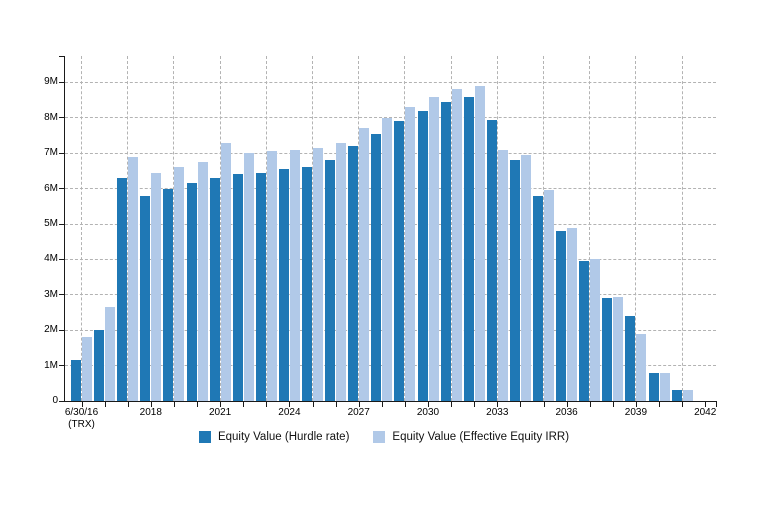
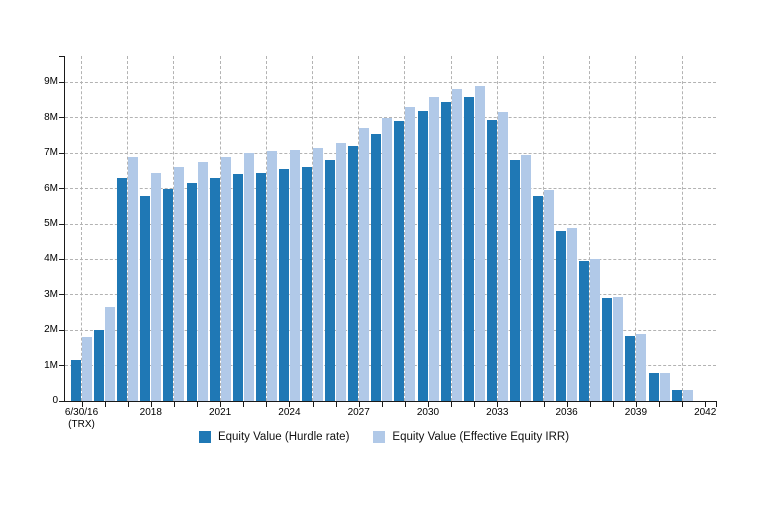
Equity Value (Effective Equity IRR)/2021: 7.3M -> 6.9M
Equity Value (Effective Equity IRR)/2033: 7.1M -> 8.2M
Equity Value (Hurdle rate)/2039: 2.4M -> 1.9M
